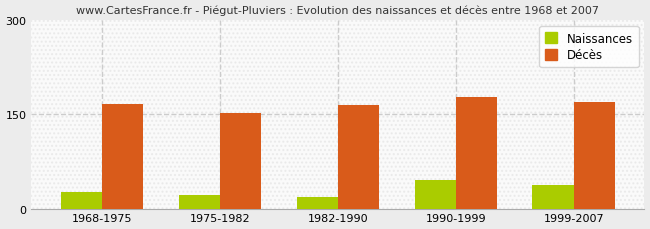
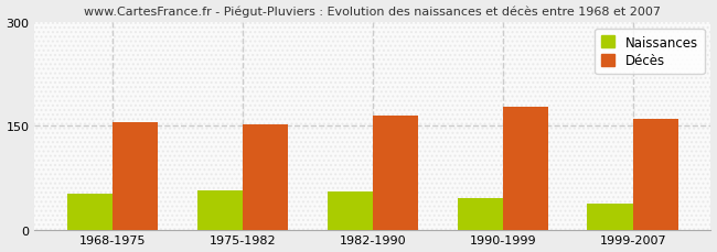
Naissances/1968-1975: 26 -> 52
Décès/1968-1975: 166 -> 155
Naissances/1975-1982: 22 -> 57
Naissances/1982-1990: 18 -> 55
Décès/1999-2007: 170 -> 160
